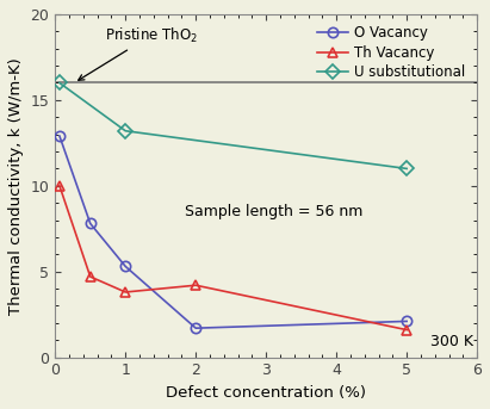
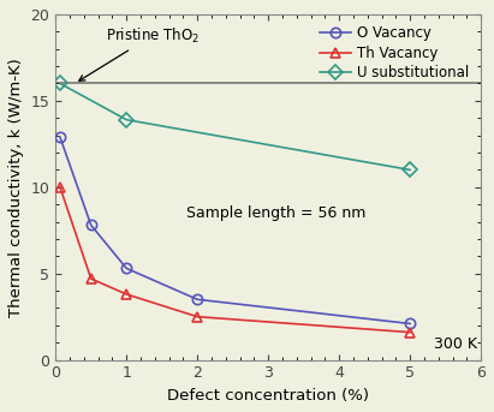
U substitutional/1: 13.2 -> 13.9
O Vacancy/2: 1.7 -> 3.5
Th Vacancy/2: 4.2 -> 2.5
